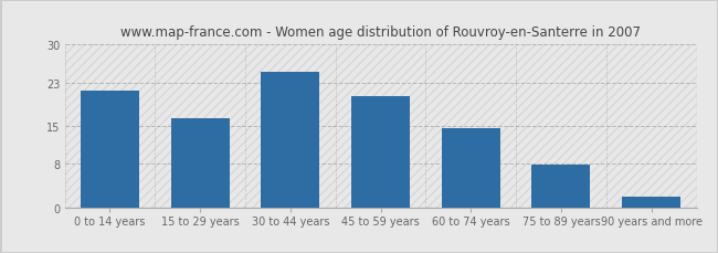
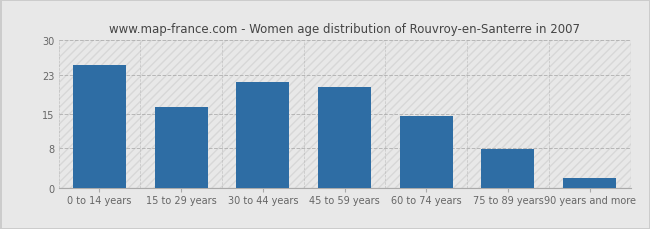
0 to 14 years: 21.5 -> 25.0
30 to 44 years: 25.0 -> 21.5
